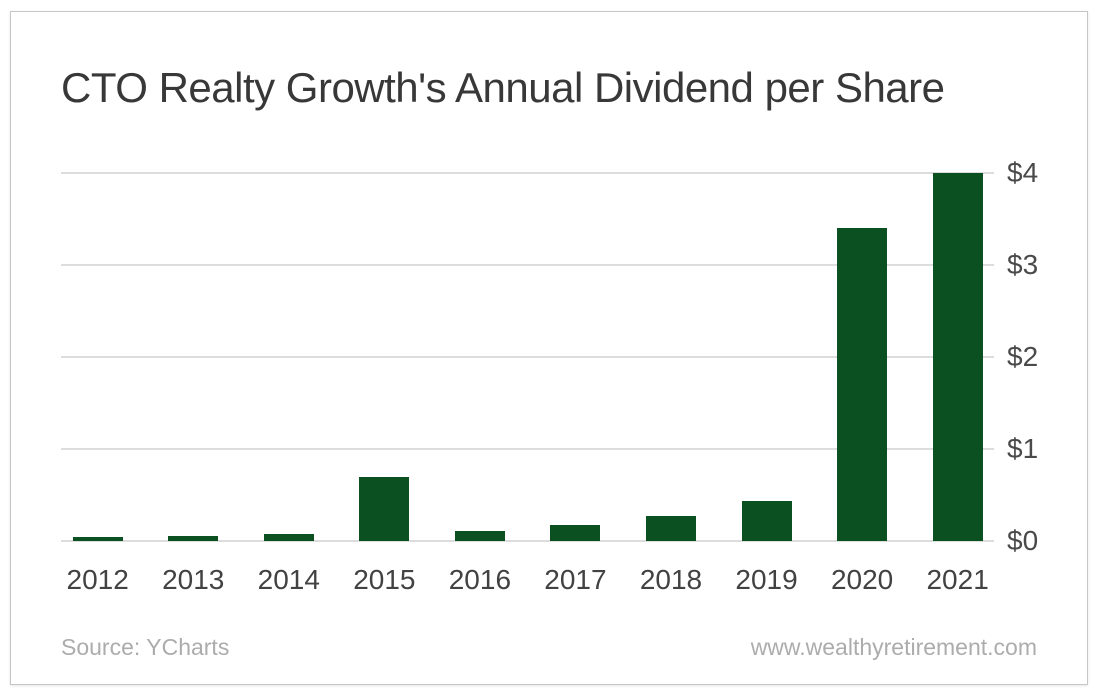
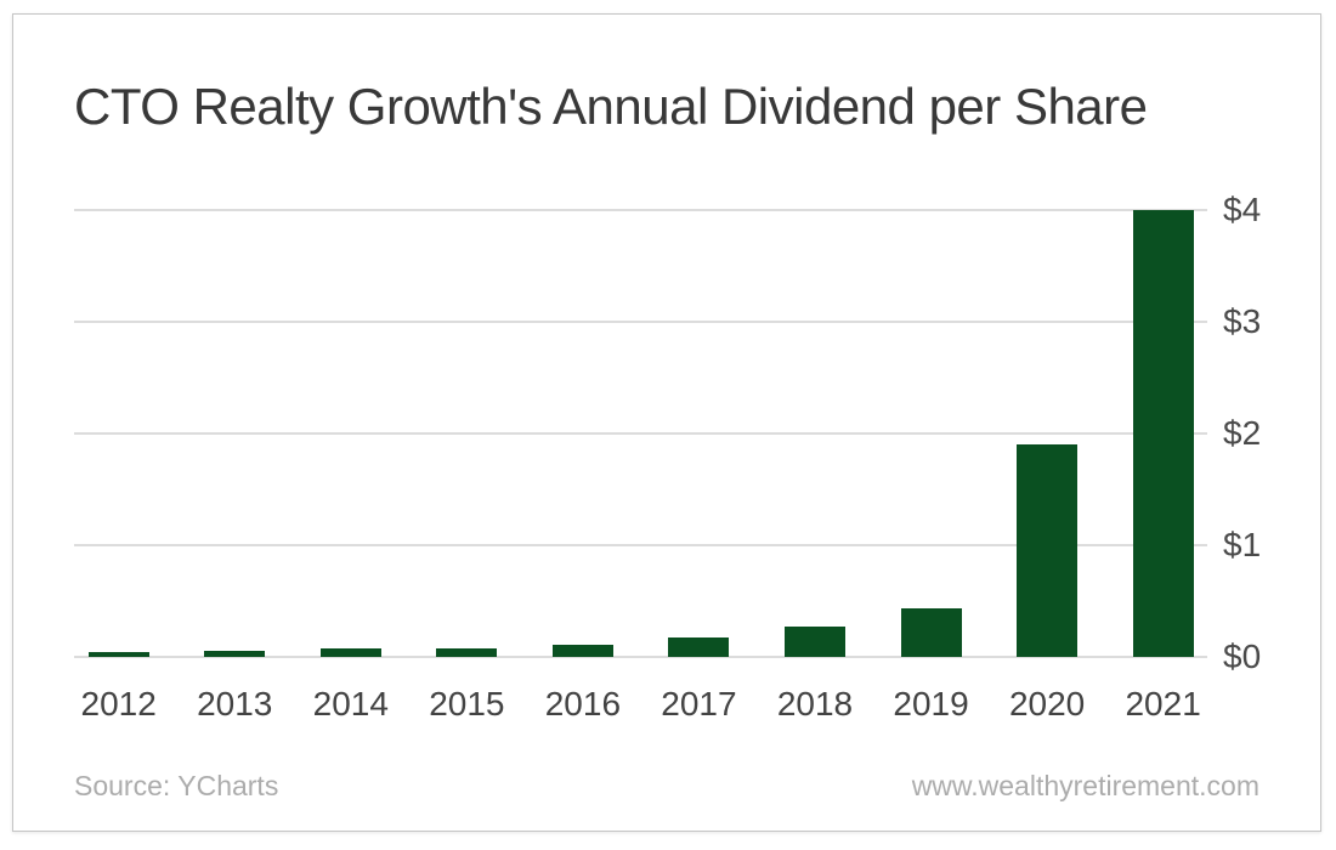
2015: $0.7 -> $0.1
2020: $3.4 -> $1.9
